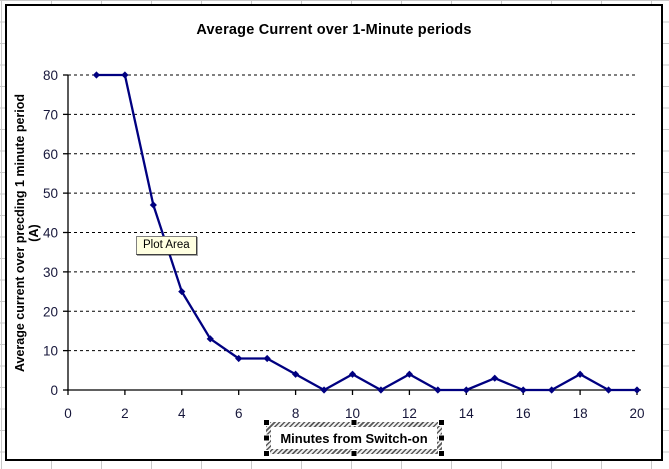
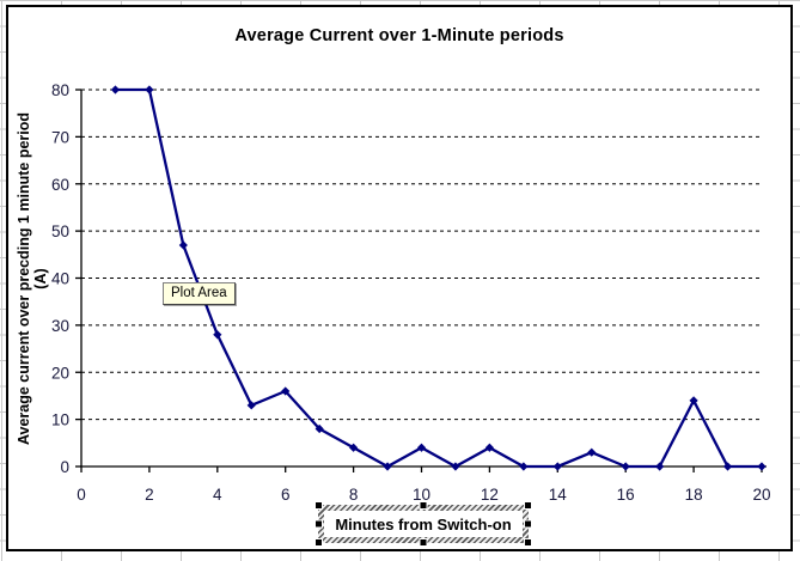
4: 25 -> 28
6: 8 -> 16
18: 4 -> 14
